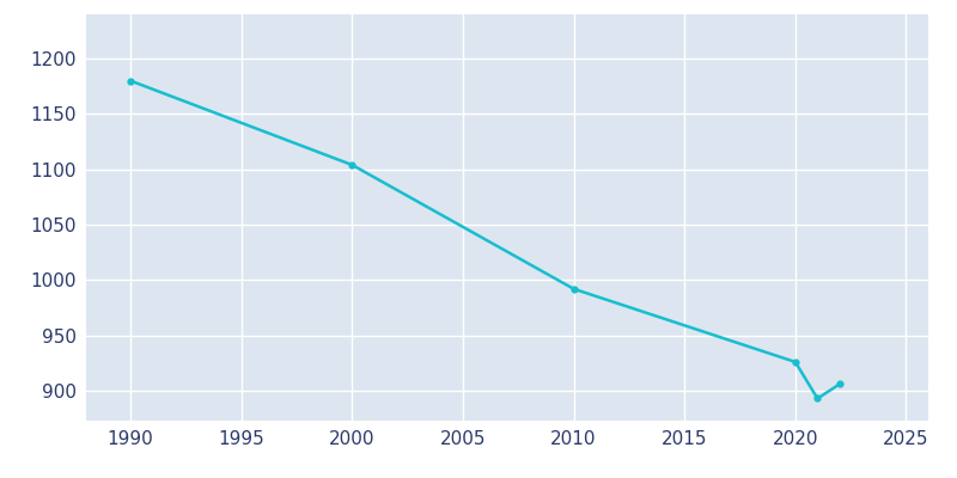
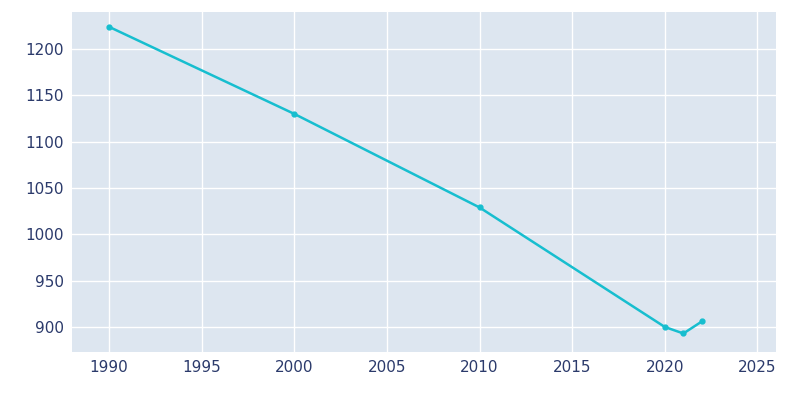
1990: 1180 -> 1224
2000: 1104 -> 1130
2010: 992 -> 1029
2020: 926 -> 900
